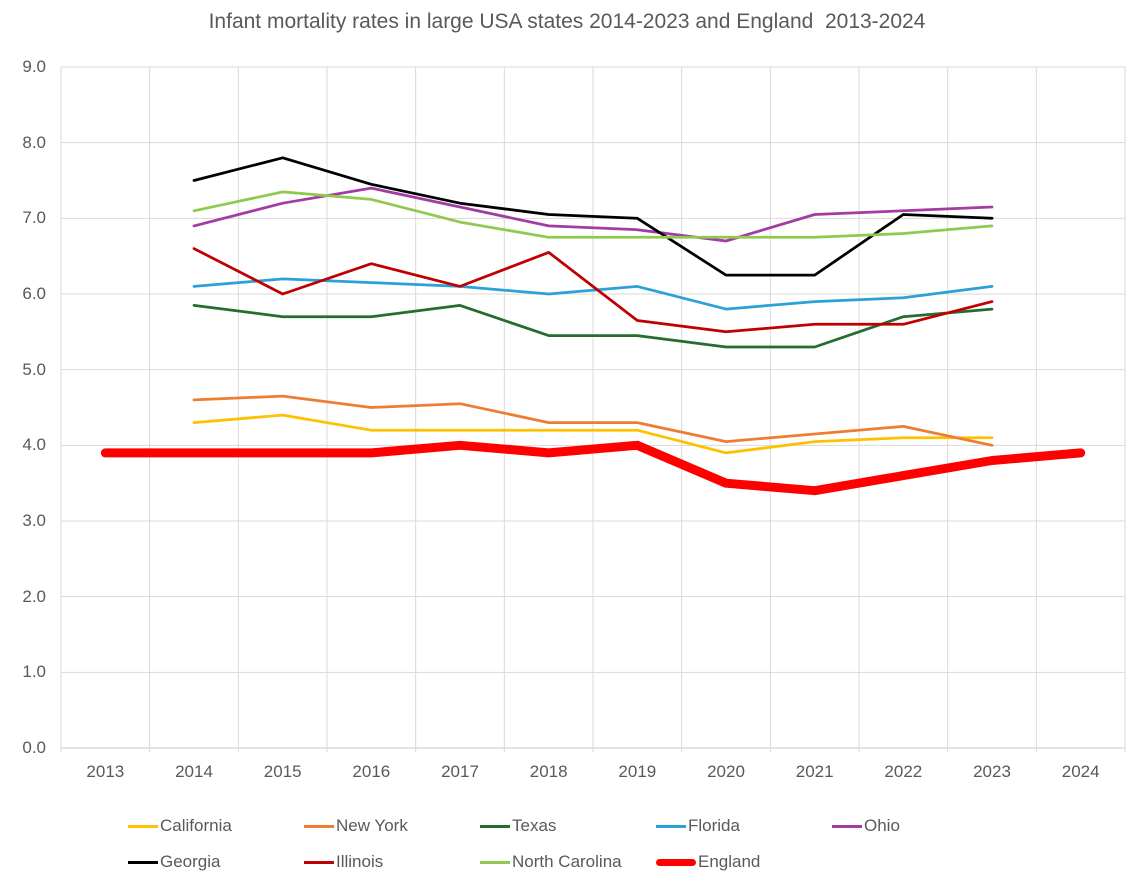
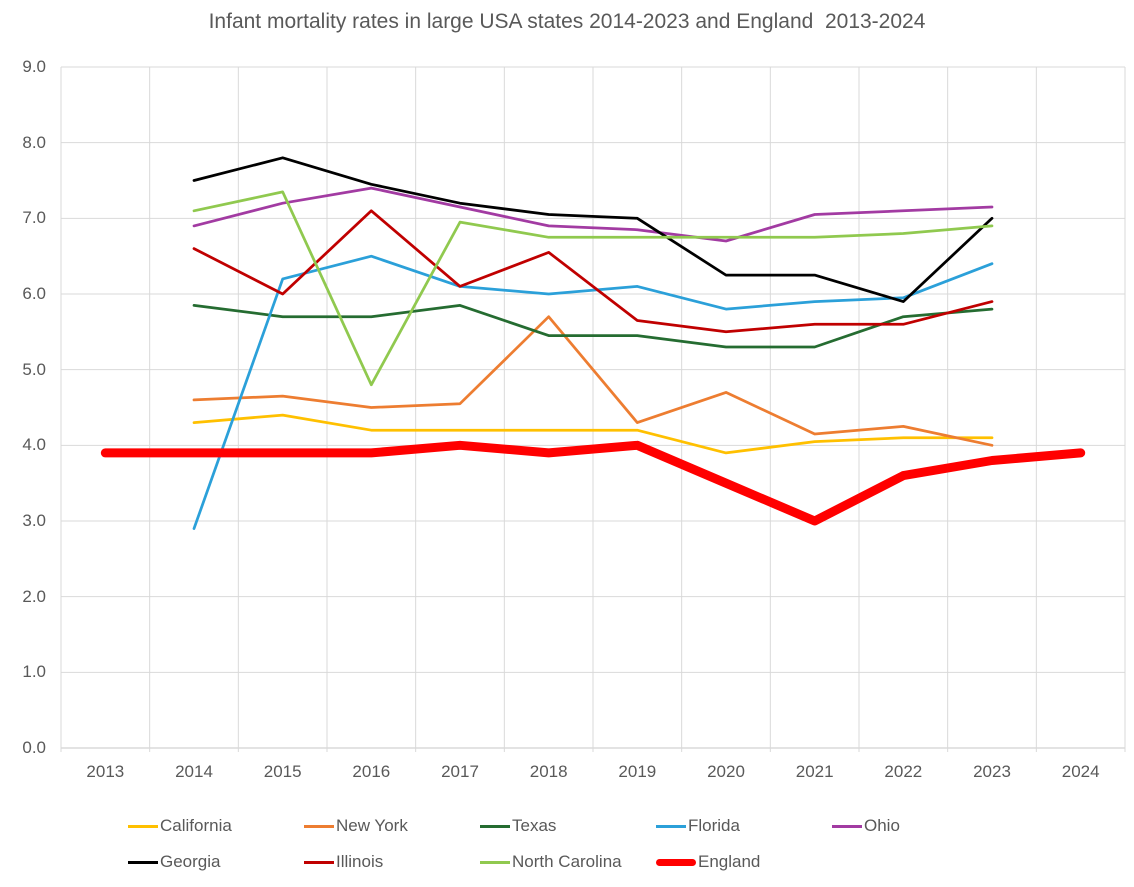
Florida/2014: 6.1 -> 2.9
Florida/2016: 6.2 -> 6.5
Illinois/2016: 6.4 -> 7.1
North Carolina/2016: 7.2 -> 4.8
New York/2018: 4.3 -> 5.7
New York/2020: 4.0 -> 4.7
England/2021: 3.4 -> 3.0
Georgia/2022: 7.0 -> 5.9
Florida/2023: 6.1 -> 6.4
